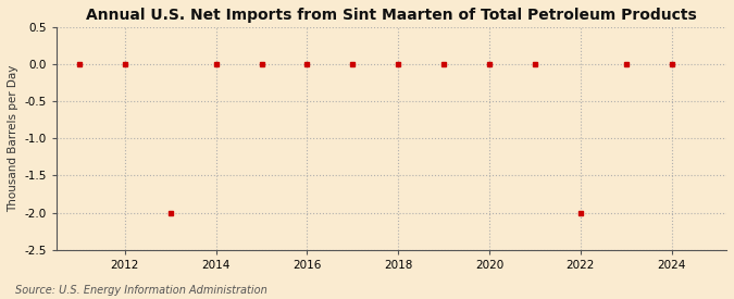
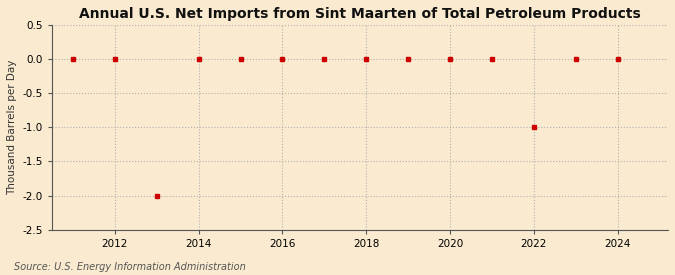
2022: -2 -> -1
